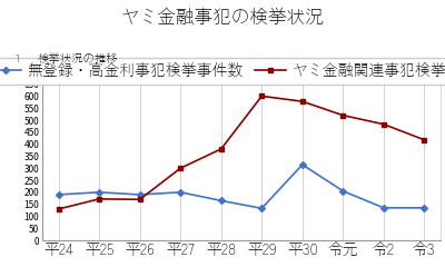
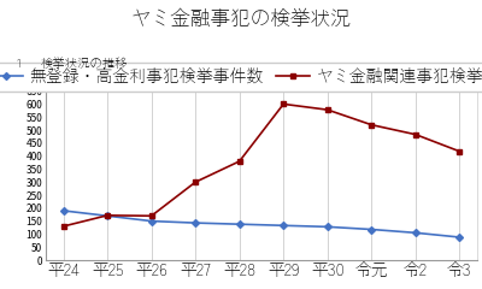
無登録・高金利事犯検挙事件数/平25: 200 -> 170
無登録・高金利事犯検挙事件数/平26: 190 -> 150
無登録・高金利事犯検挙事件数/平27: 200 -> 143
無登録・高金利事犯検挙事件数/平28: 165 -> 138
無登録・高金利事犯検挙事件数/平30: 315 -> 128
無登録・高金利事犯検挙事件数/令元: 205 -> 118
無登録・高金利事犯検挙事件数/令2: 135 -> 105
無登録・高金利事犯検挙事件数/令3: 135 -> 88
